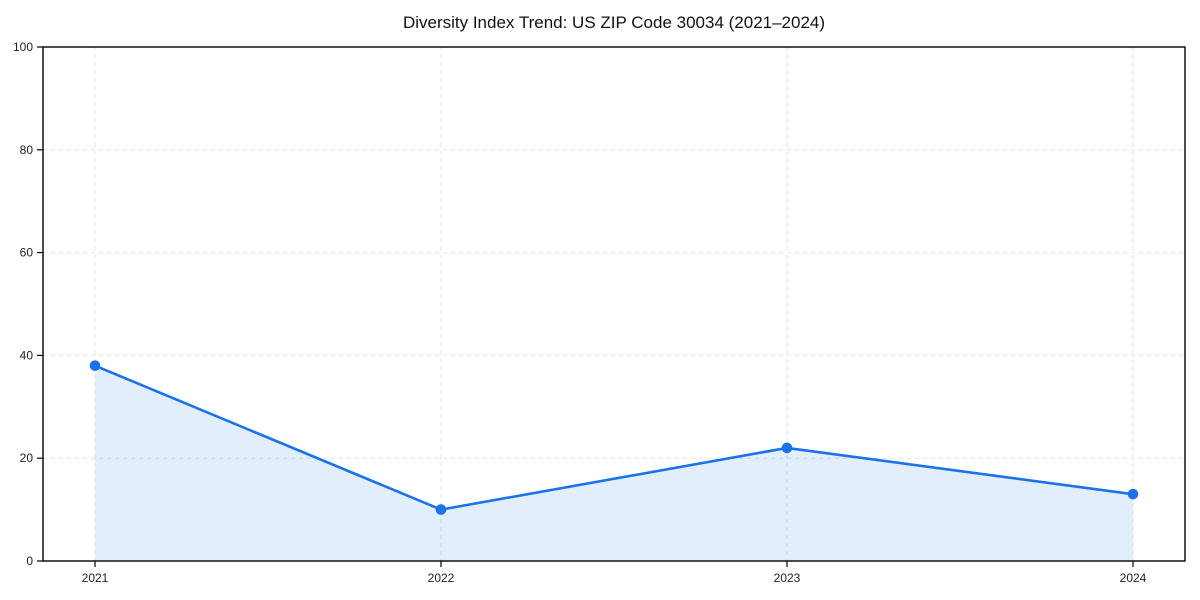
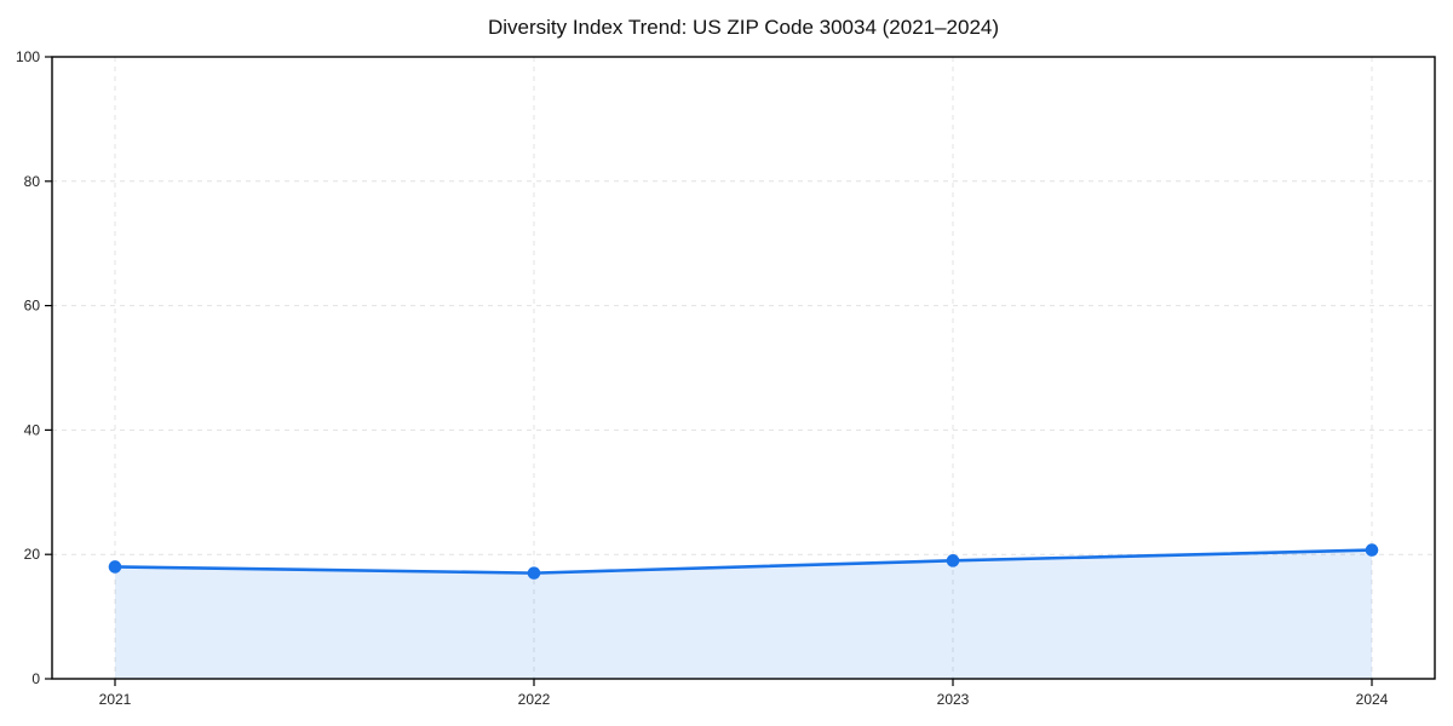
2021: 38 -> 18
2022: 10 -> 17
2023: 22 -> 19
2024: 13 -> 21
